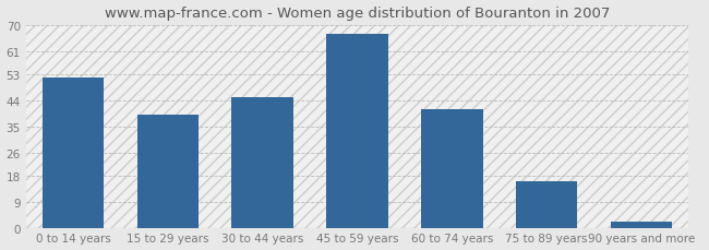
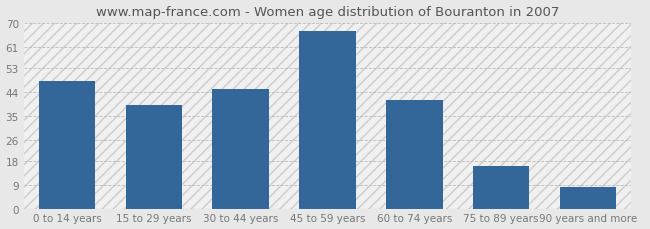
0 to 14 years: 52 -> 48
90 years and more: 2 -> 8
